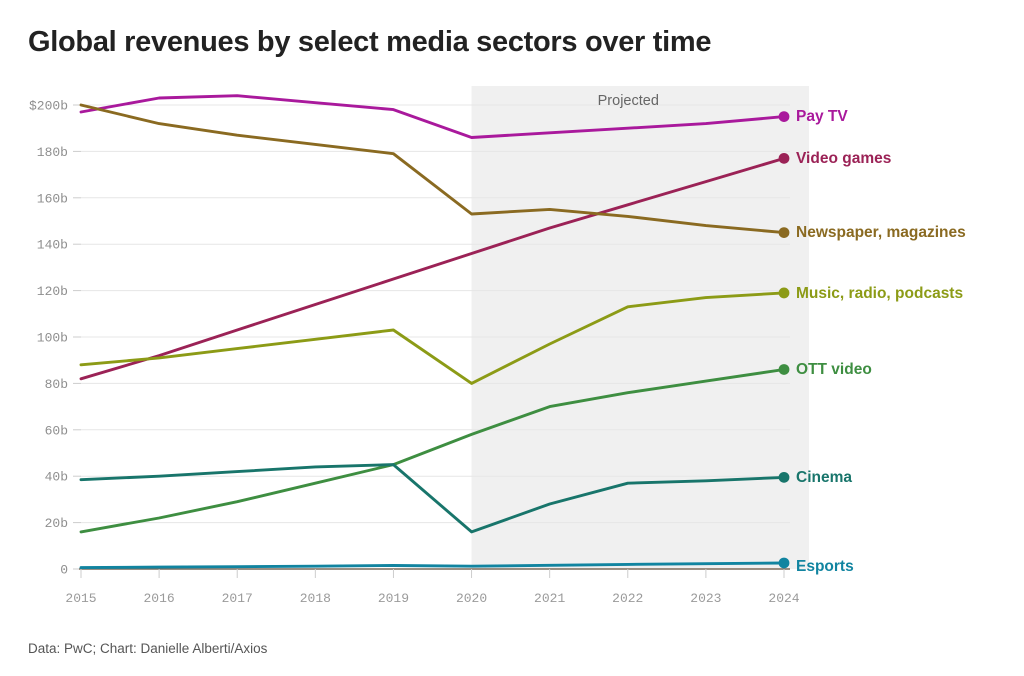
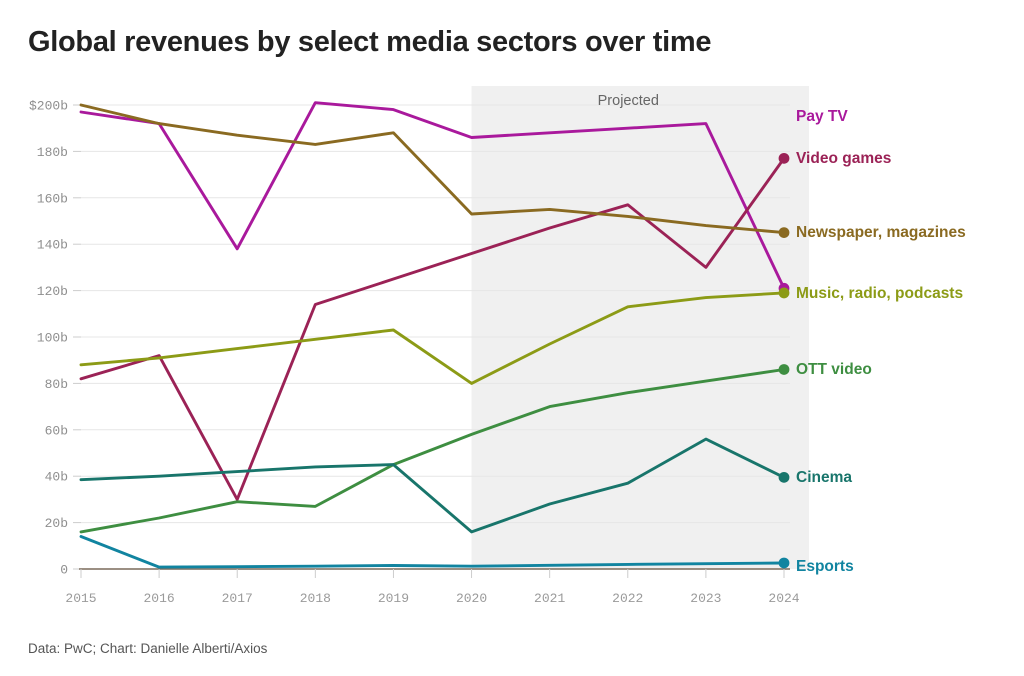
Esports/2015: $1b -> $14b
Pay TV/2016: $203b -> $192b
Pay TV/2017: $204b -> $138b
Video games/2017: $103b -> $30b
OTT video/2018: $37b -> $27b
Newspaper, magazines/2019: $179b -> $188b
Video games/2023: $167b -> $130b
Cinema/2023: $38b -> $56b
Pay TV/2024: $195b -> $121b
